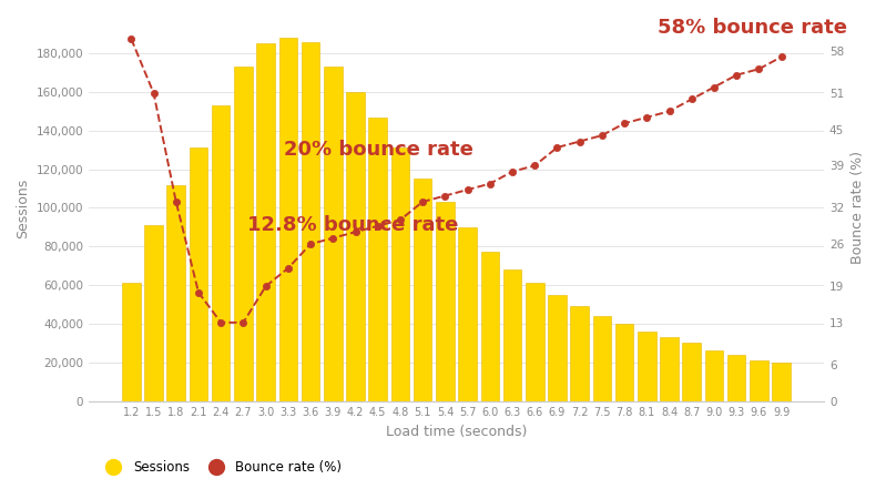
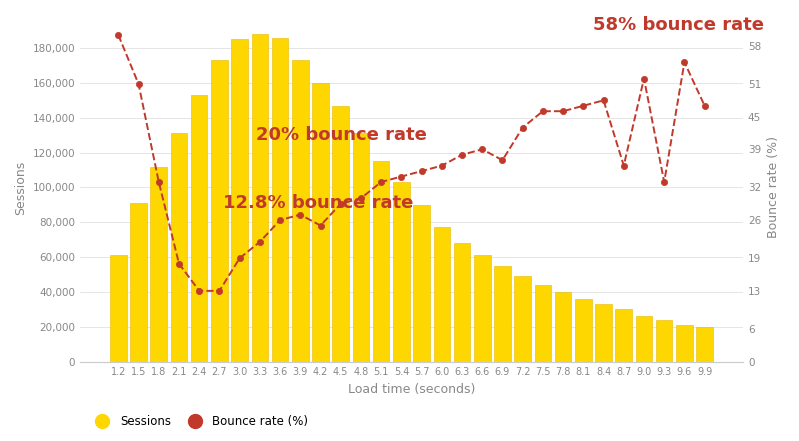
Bounce rate (%)/4.2: 28 -> 25
Bounce rate (%)/6.9: 42 -> 37
Bounce rate (%)/7.5: 44 -> 46
Bounce rate (%)/8.7: 50 -> 36
Bounce rate (%)/9.3: 54 -> 33
Bounce rate (%)/9.9: 57 -> 47
